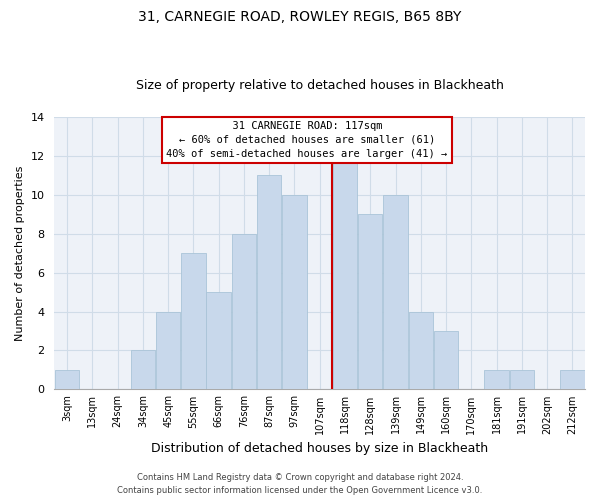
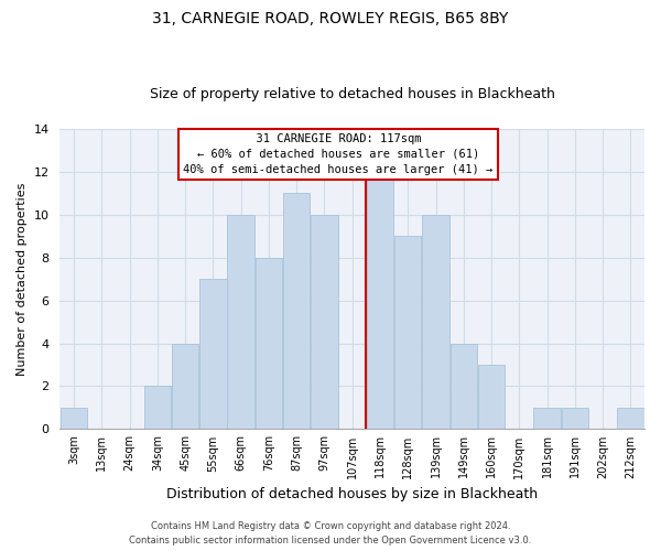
66sqm: 5 -> 10
